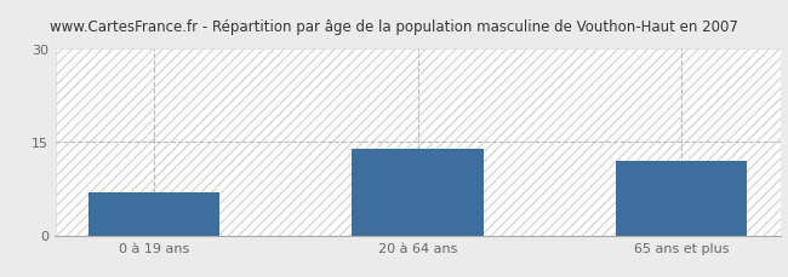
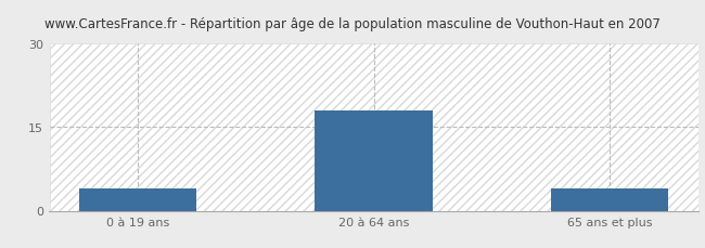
0 à 19 ans: 7 -> 4
20 à 64 ans: 14 -> 18
65 ans et plus: 12 -> 4
